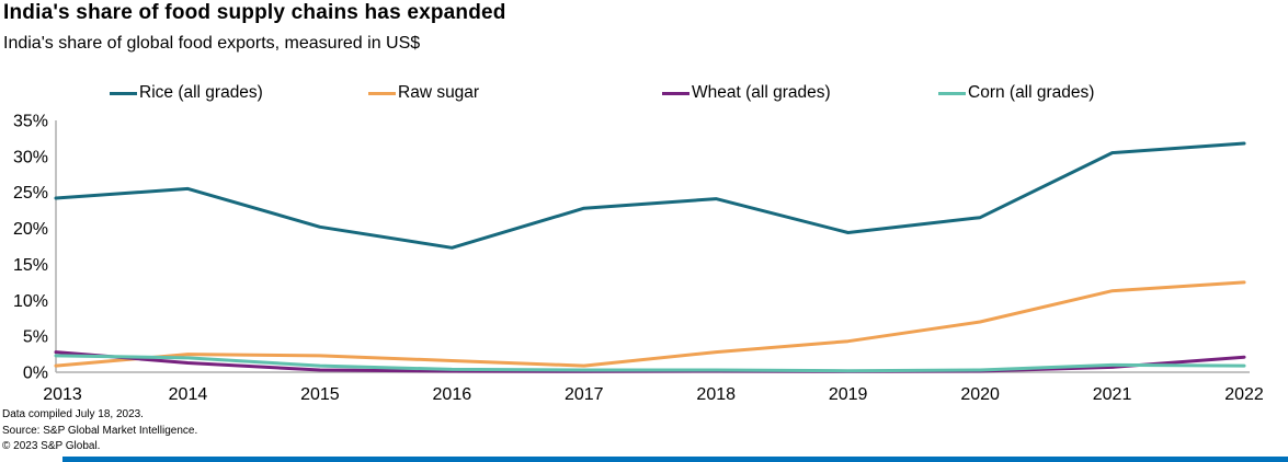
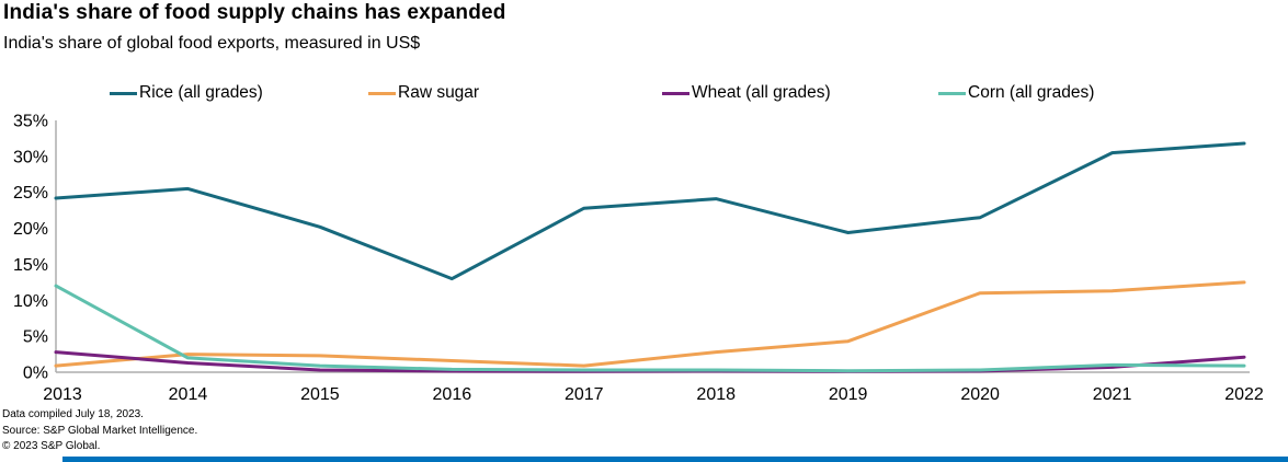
Corn (all grades)/2013: 2% -> 12%
Rice (all grades)/2016: 17% -> 13%
Raw sugar/2020: 7% -> 11%
